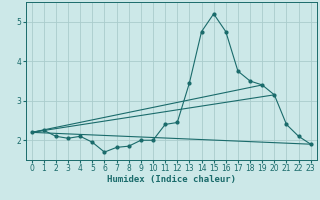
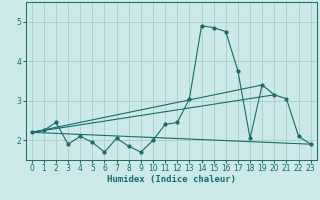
2: 2.10 -> 2.45
3: 2.05 -> 1.90
7: 1.82 -> 2.05
9: 2.00 -> 1.70
13: 3.45 -> 3.05
14: 4.75 -> 4.90
15: 5.20 -> 4.85
18: 3.50 -> 2.05
21: 2.40 -> 3.05
